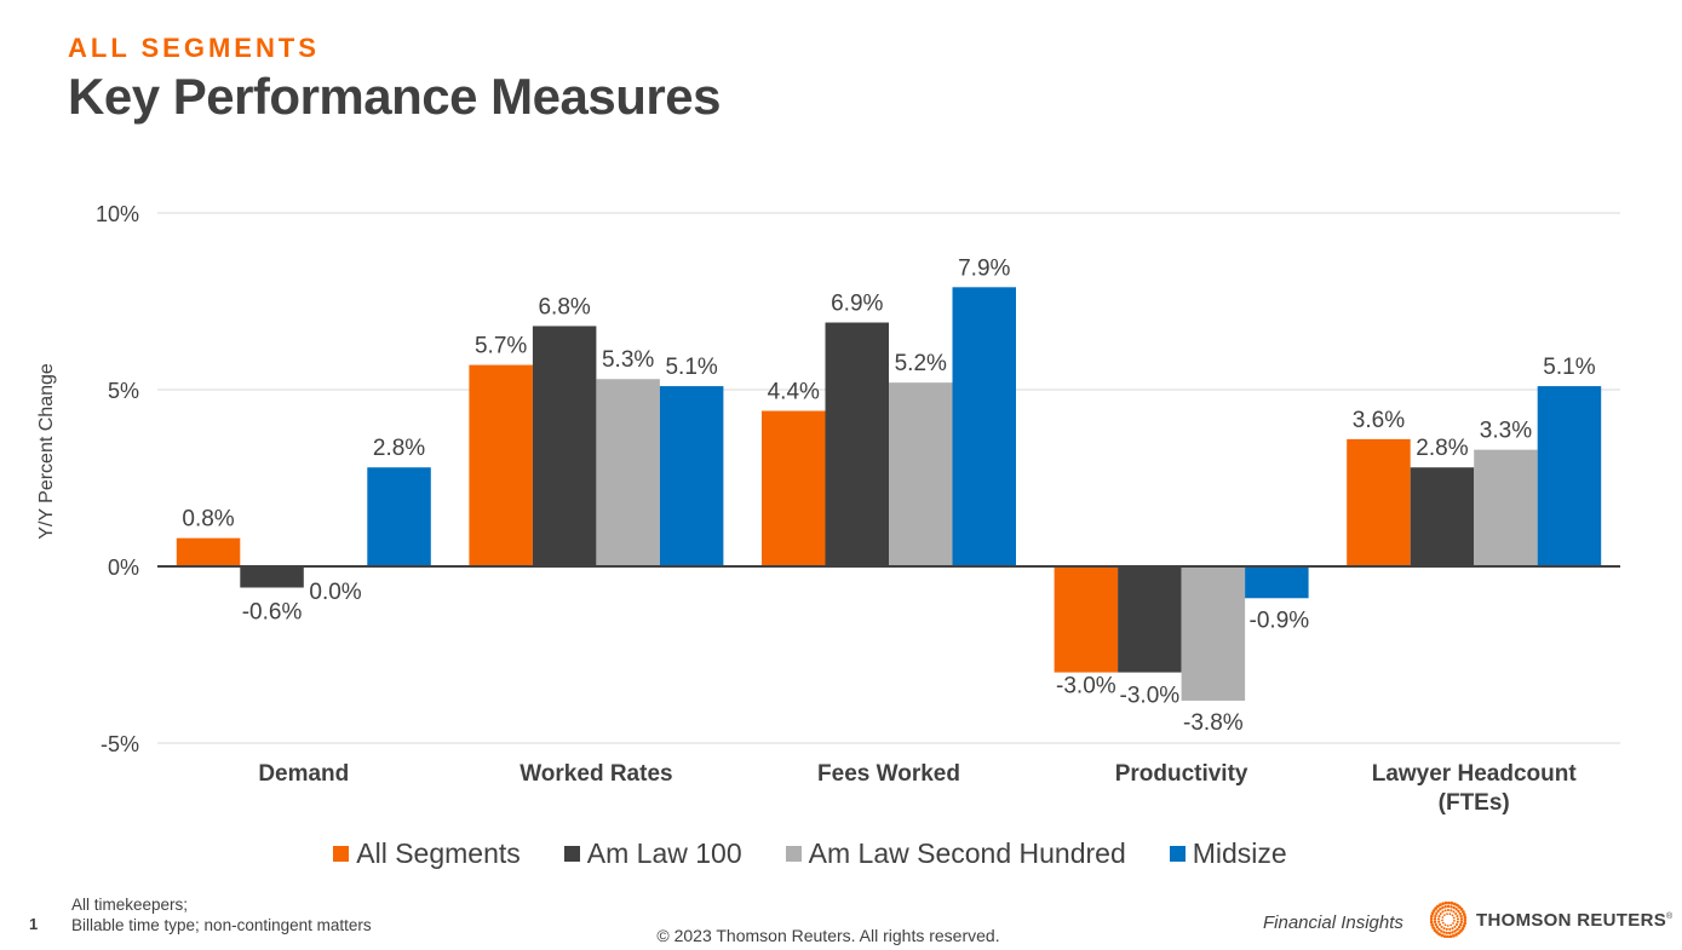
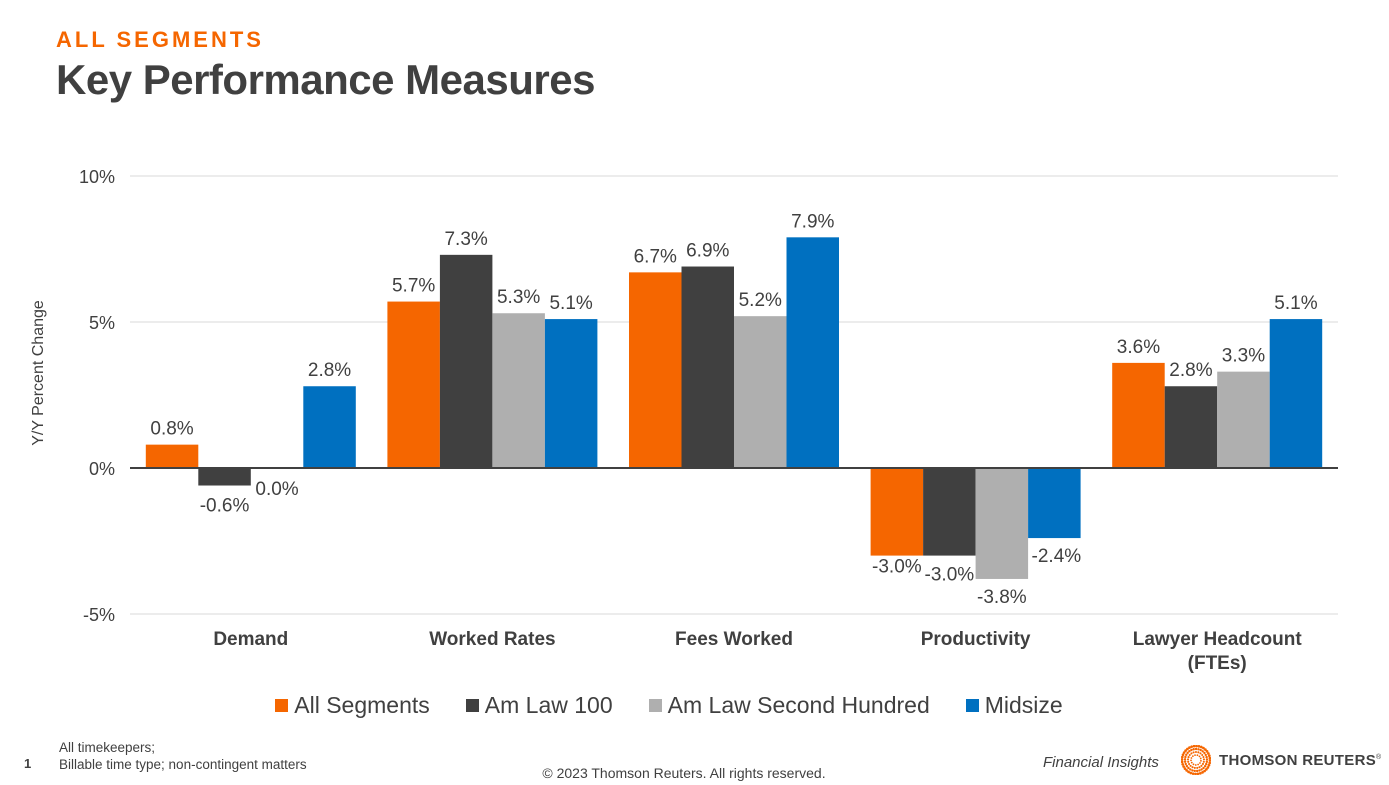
Am Law 100/Worked Rates: 6.8% -> 7.3%
All Segments/Fees Worked: 4.4% -> 6.7%
Midsize/Productivity: -0.9% -> -2.4%
